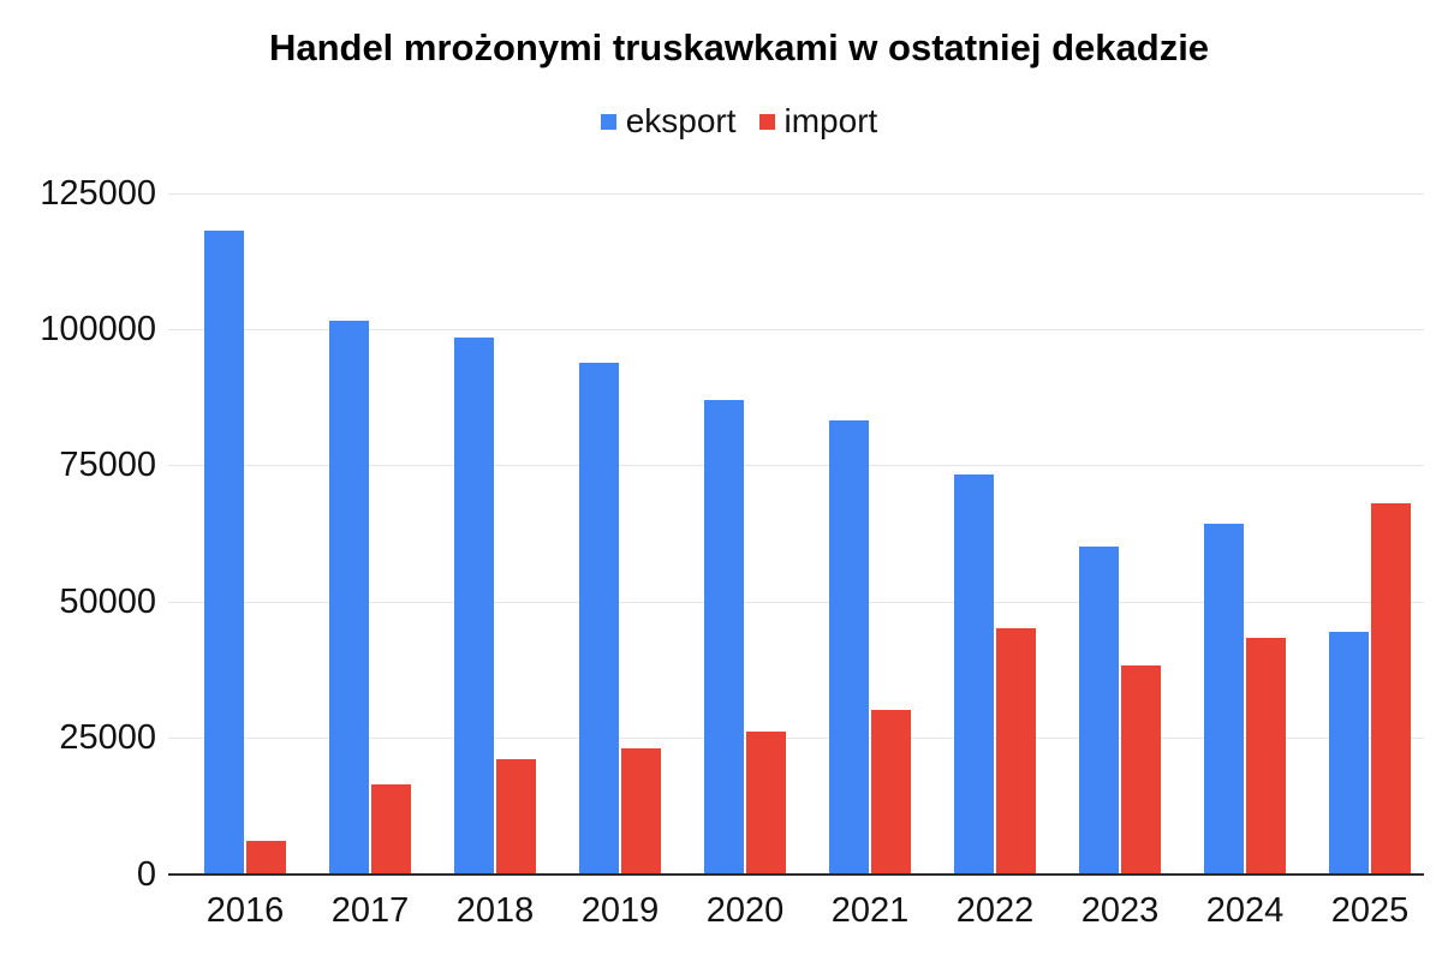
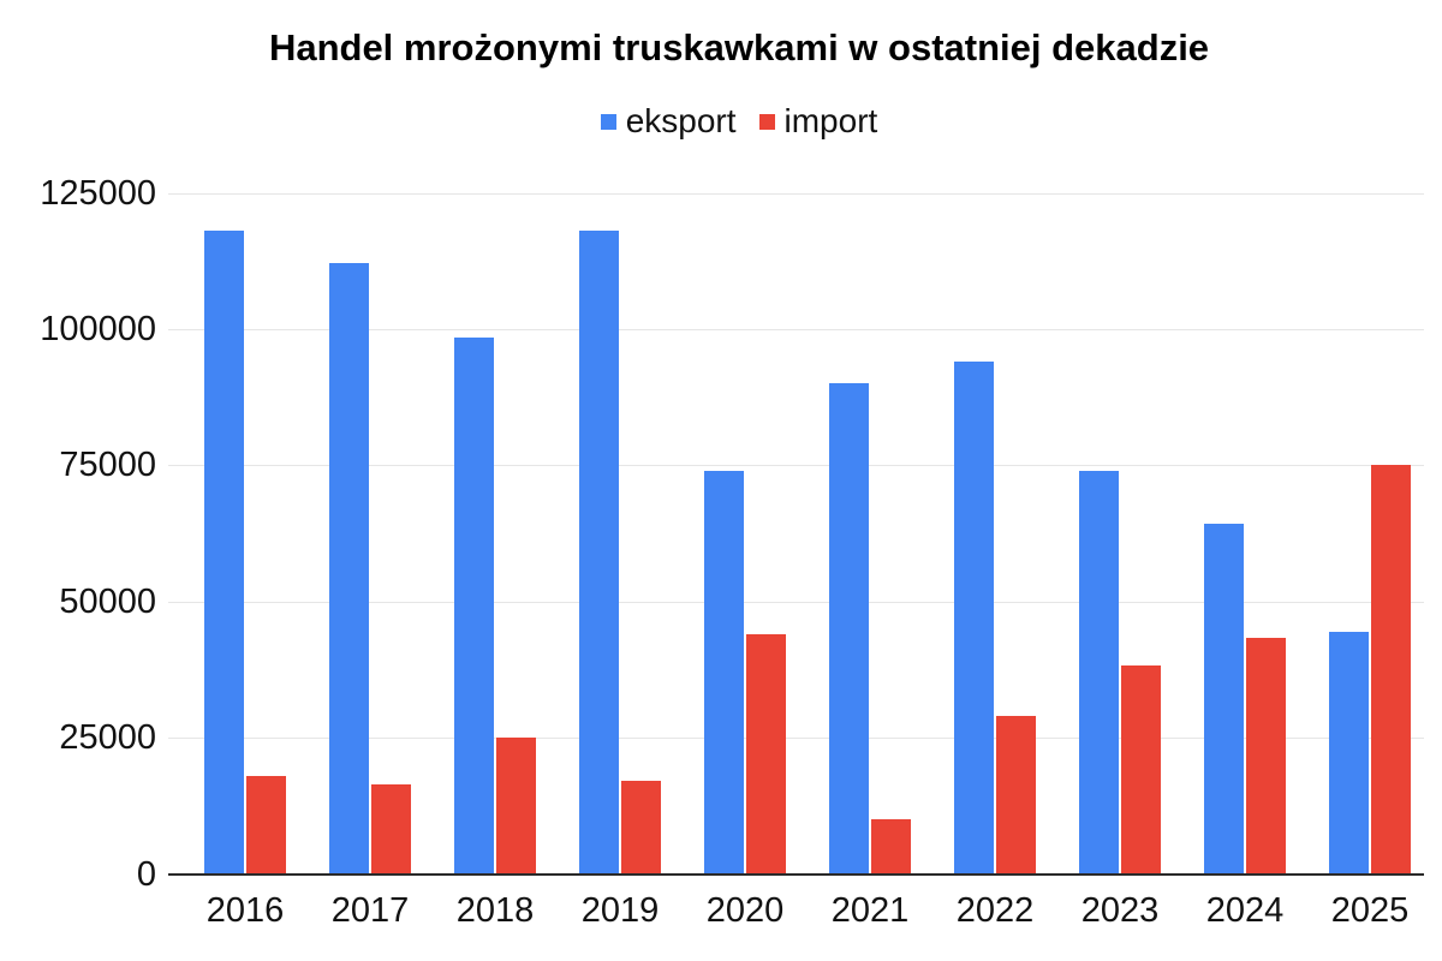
import/2016: 6000 -> 18000
eksport/2017: 102000 -> 112000
import/2018: 21000 -> 25000
eksport/2019: 94000 -> 118000
import/2019: 23000 -> 17000
eksport/2020: 87000 -> 74000
import/2020: 26000 -> 44000
eksport/2021: 83000 -> 90000
import/2021: 30000 -> 10000
eksport/2022: 73000 -> 94000
import/2022: 45000 -> 29000
eksport/2023: 60000 -> 74000
import/2025: 68000 -> 75000
